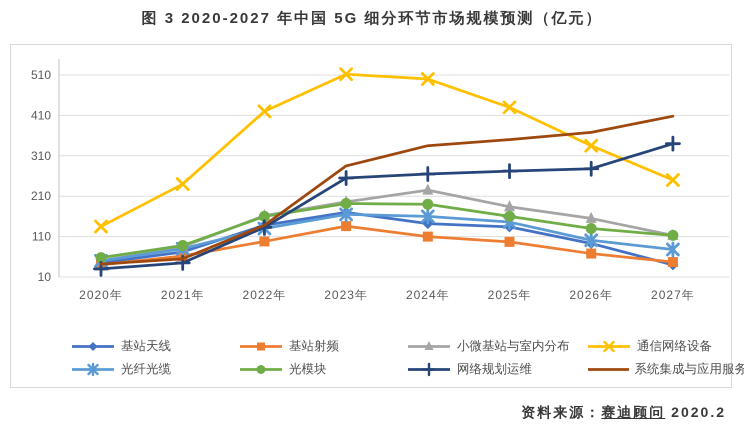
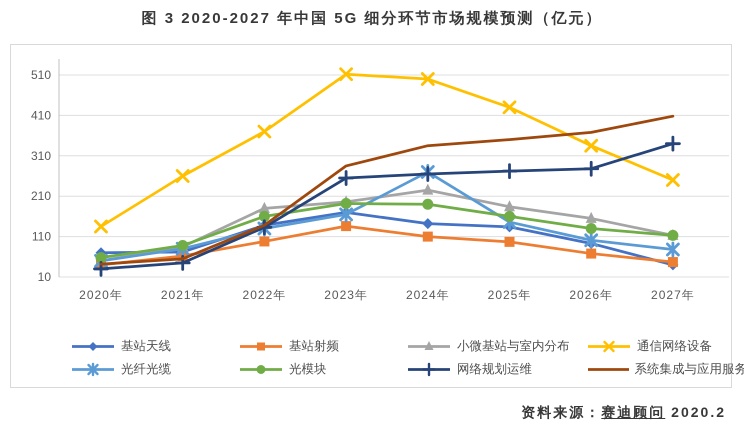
基站天线/2020年: 40 -> 70
通信网络设备/2021年: 240 -> 260
小微基站与室内分布/2022年: 160 -> 180
通信网络设备/2022年: 420 -> 370
光纤光缆/2024年: 160 -> 270
